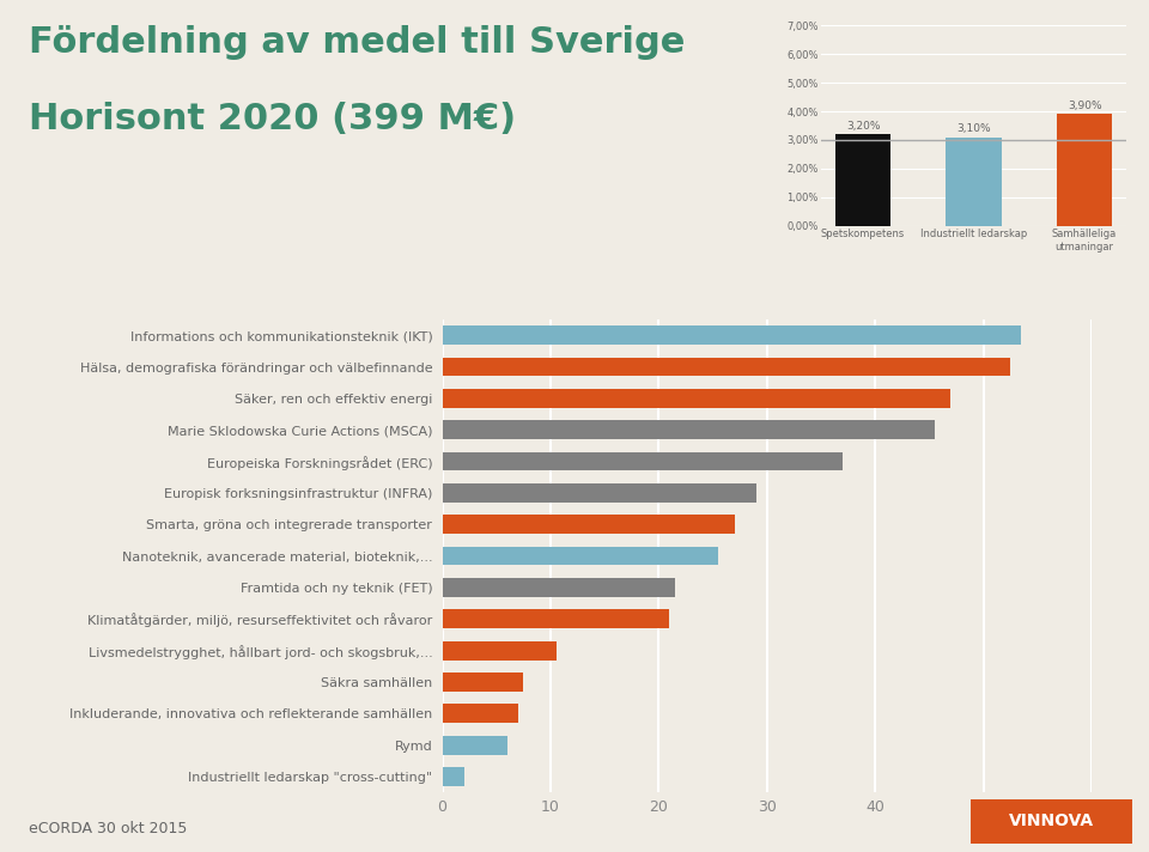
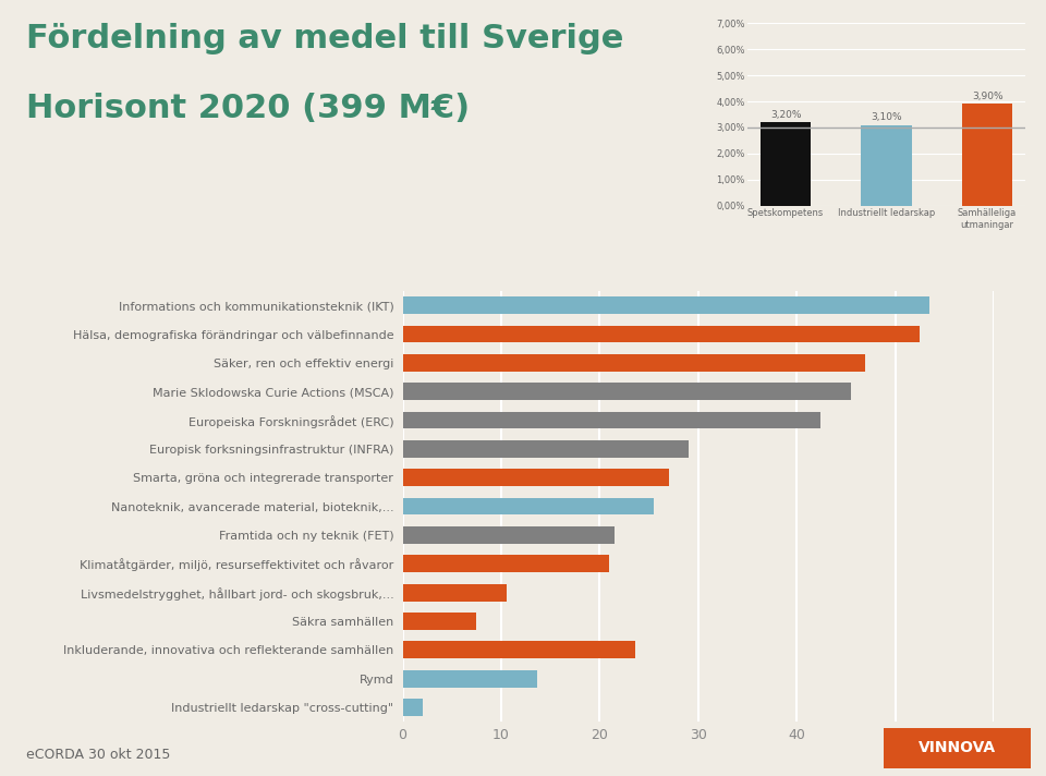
Europeiska Forskningsrådet (ERC): 37.0 -> 42.4
Inkluderande, innovativa och reflekterande samhällen: 7.0 -> 23.6
Rymd: 6.0 -> 13.6
